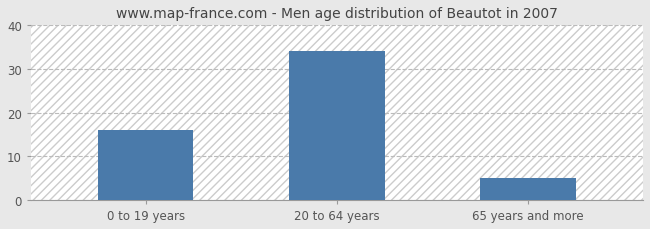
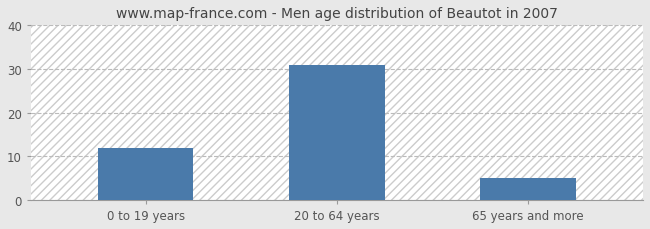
0 to 19 years: 16 -> 12
20 to 64 years: 34 -> 31
